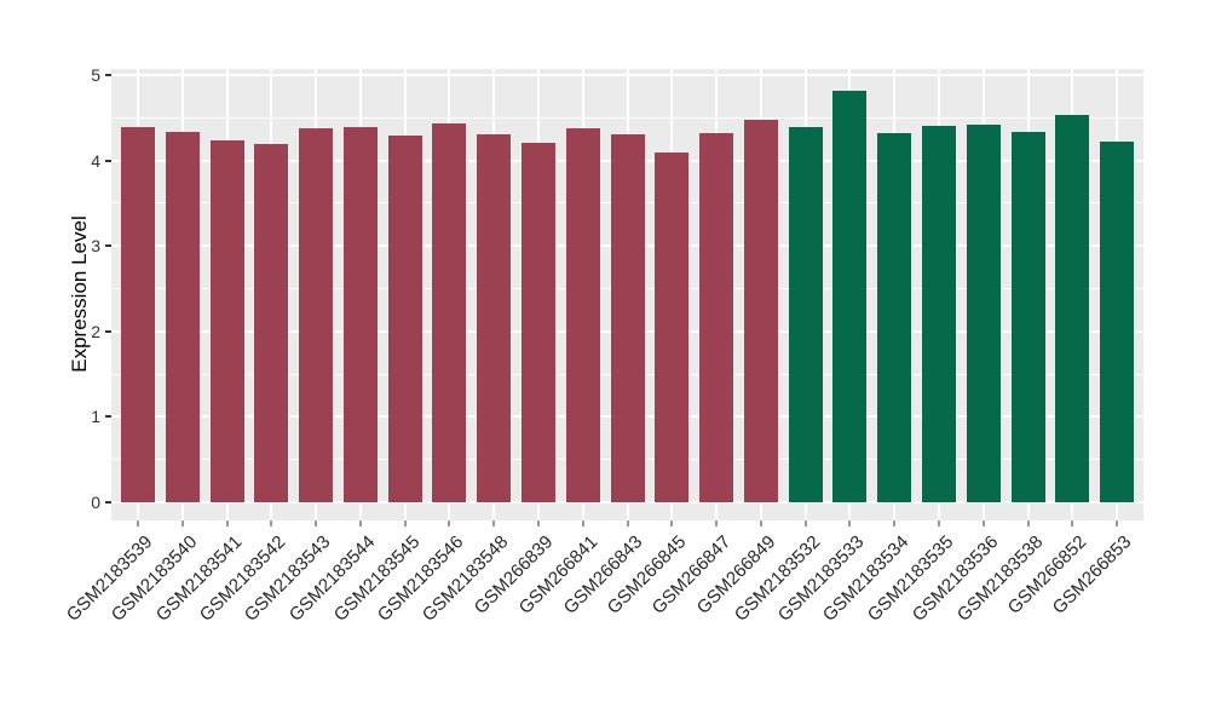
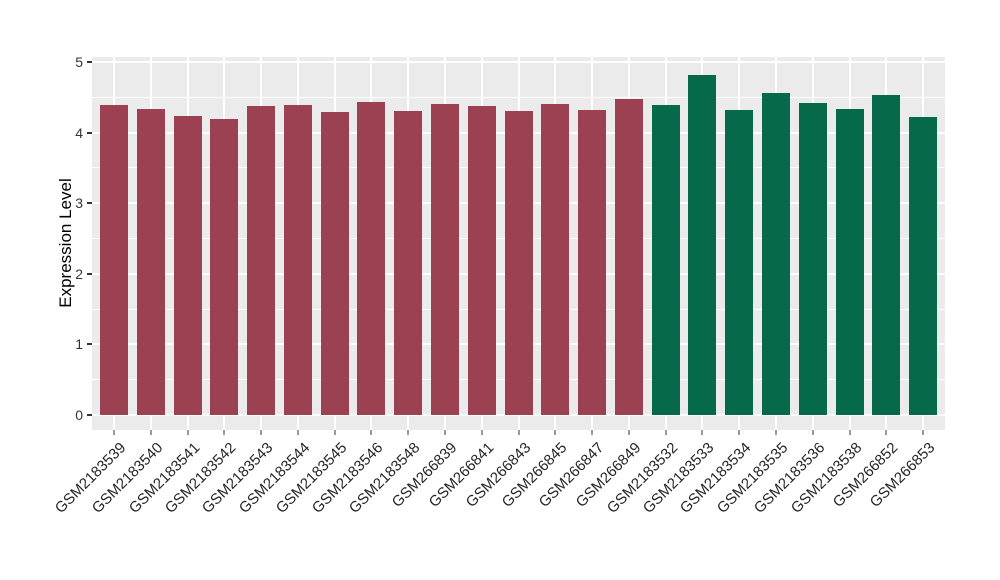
GSM266839: 4.2 -> 4.4
GSM266845: 4.1 -> 4.4
GSM2183535: 4.4 -> 4.6
